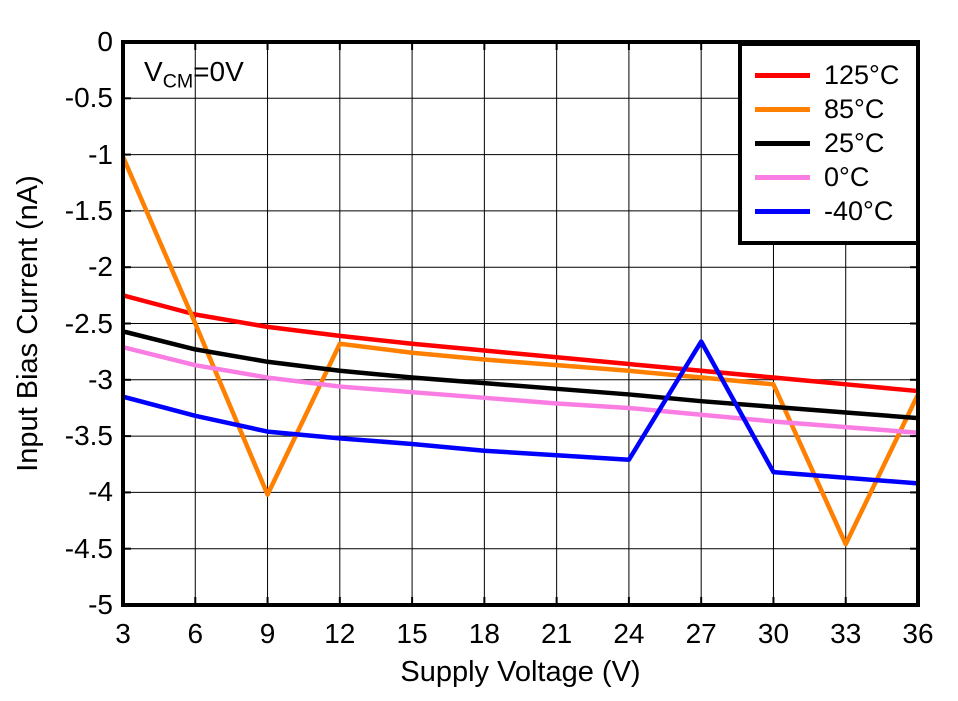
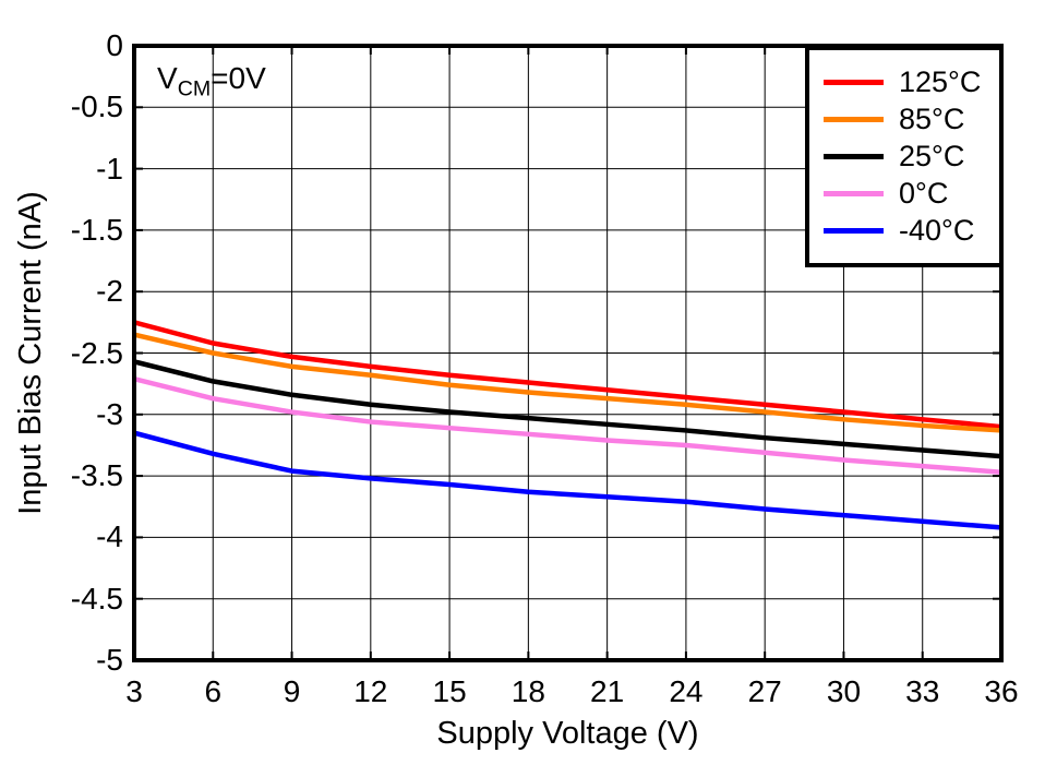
85°C/3: -1.02 -> -2.35
85°C/9: -4.02 -> -2.61
-40°C/27: -2.66 -> -3.77
85°C/33: -4.46 -> -3.09
